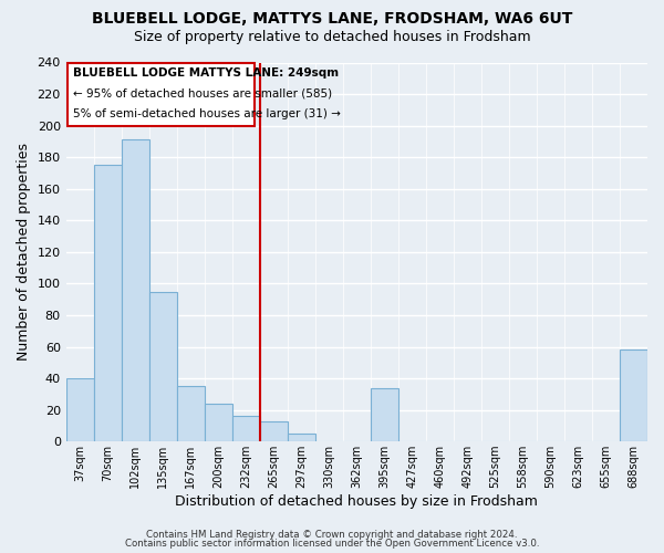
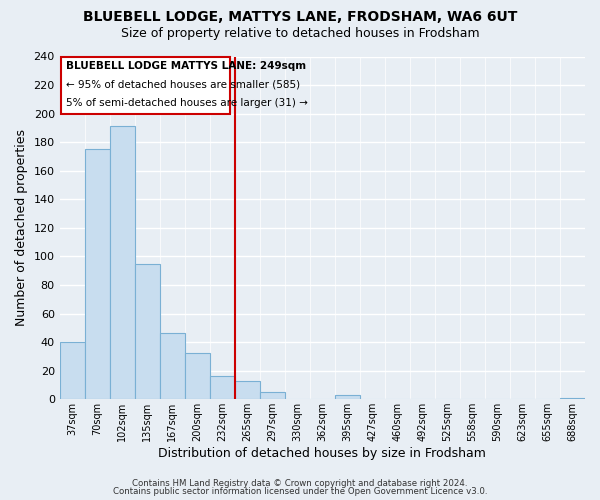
167sqm: 35 -> 46
200sqm: 24 -> 32
395sqm: 34 -> 3
688sqm: 58 -> 1
